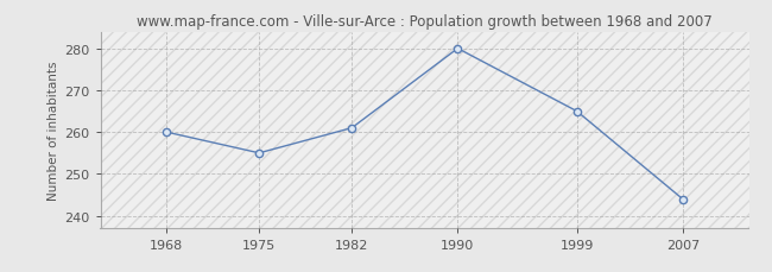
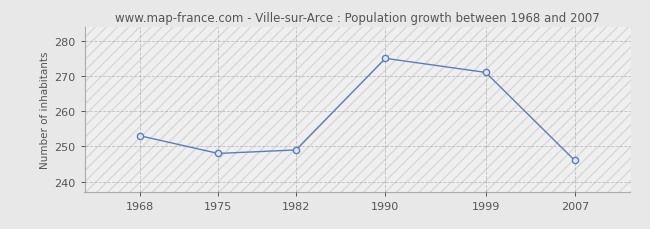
1968: 260 -> 253
1975: 255 -> 248
1982: 261 -> 249
1990: 280 -> 275
1999: 265 -> 271
2007: 244 -> 246
